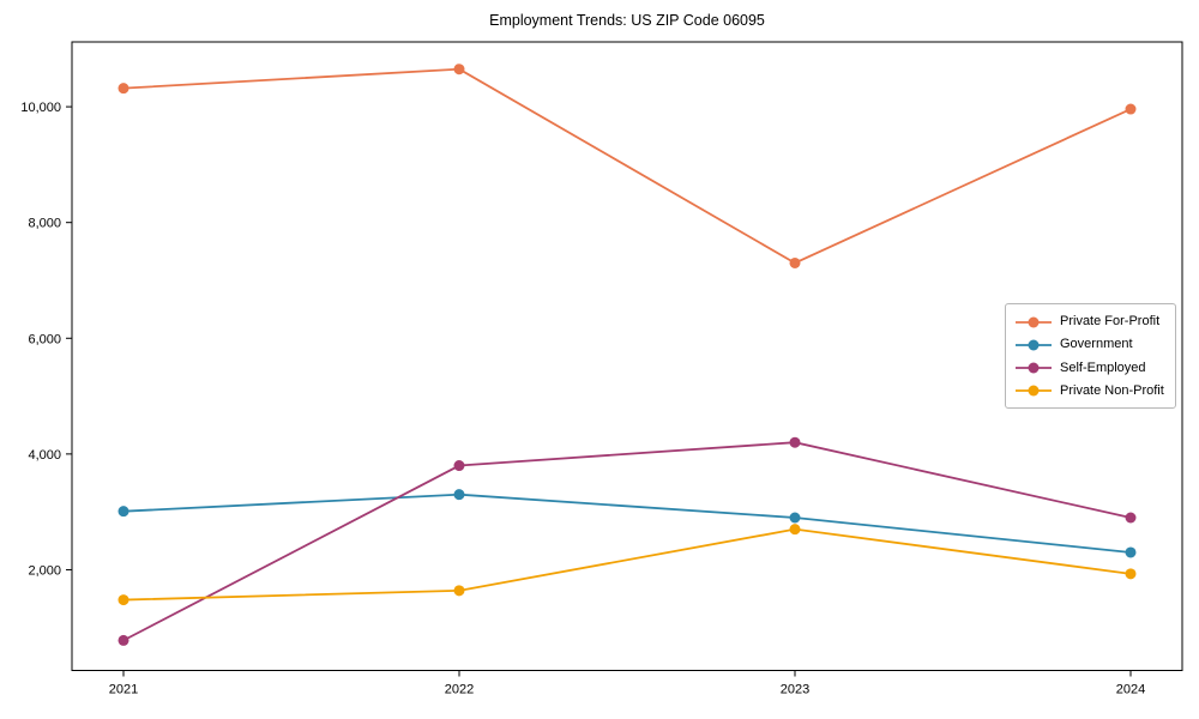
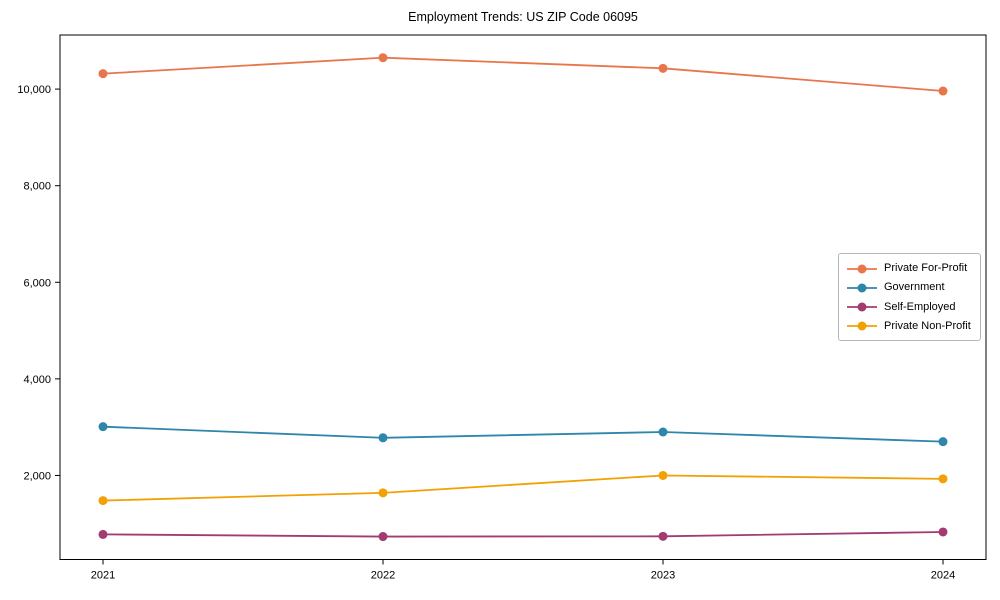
Government/2022: 3300 -> 2800
Self-Employed/2022: 3800 -> 700
Private For-Profit/2023: 7300 -> 10400
Self-Employed/2023: 4200 -> 700
Private Non-Profit/2023: 2700 -> 2000
Government/2024: 2300 -> 2700
Self-Employed/2024: 2900 -> 800
